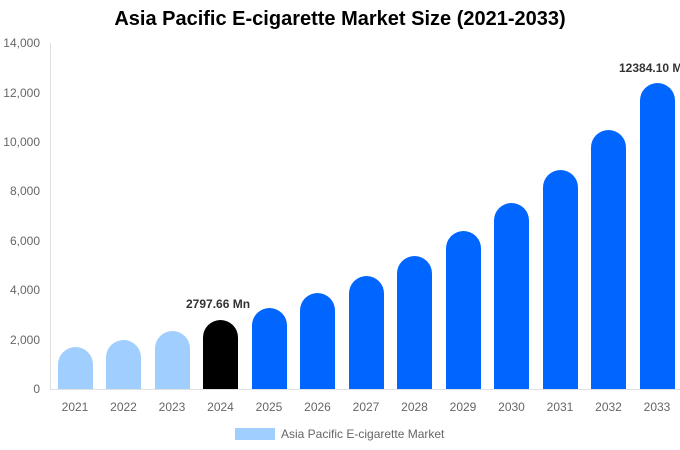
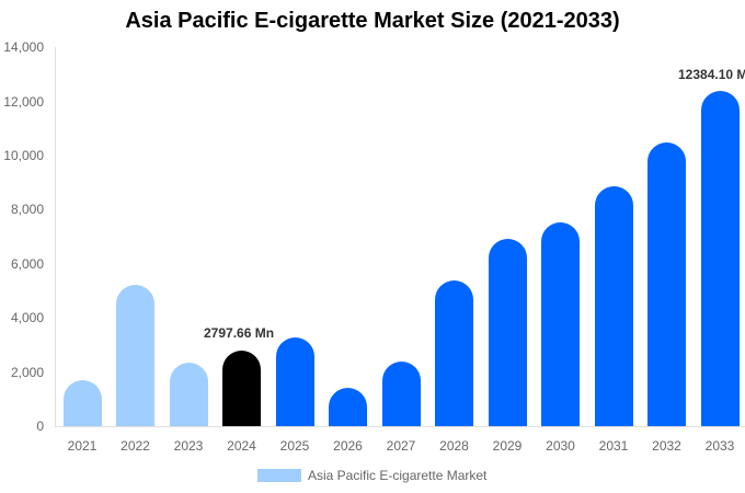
2022: 2000 -> 5200
2026: 3900 -> 1400
2027: 4600 -> 2400
2029: 6400 -> 6900
